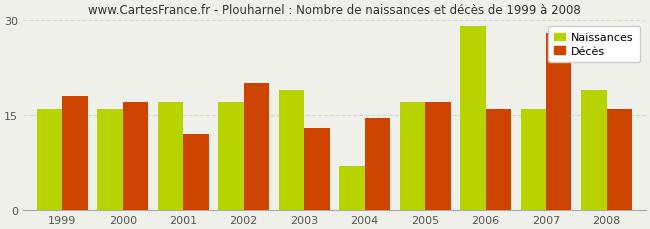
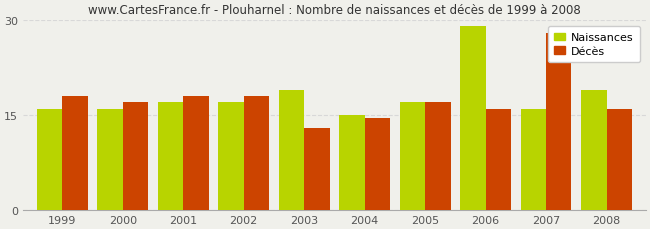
Décès/2001: 12.0 -> 18.0
Décès/2002: 20.0 -> 18.0
Naissances/2004: 7 -> 15
